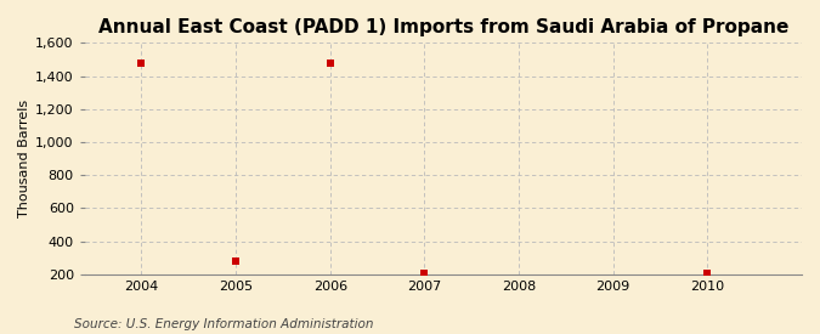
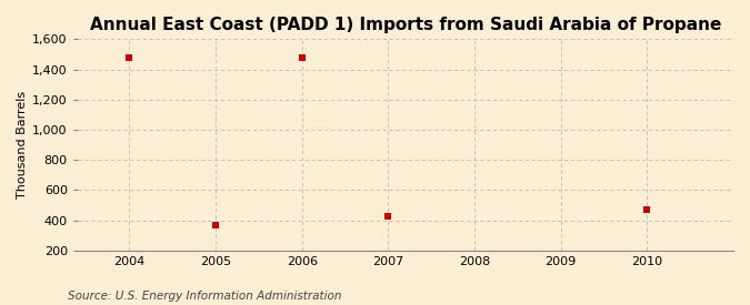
2005: 280 -> 370
2007: 200 -> 430
2010: 210 -> 470
